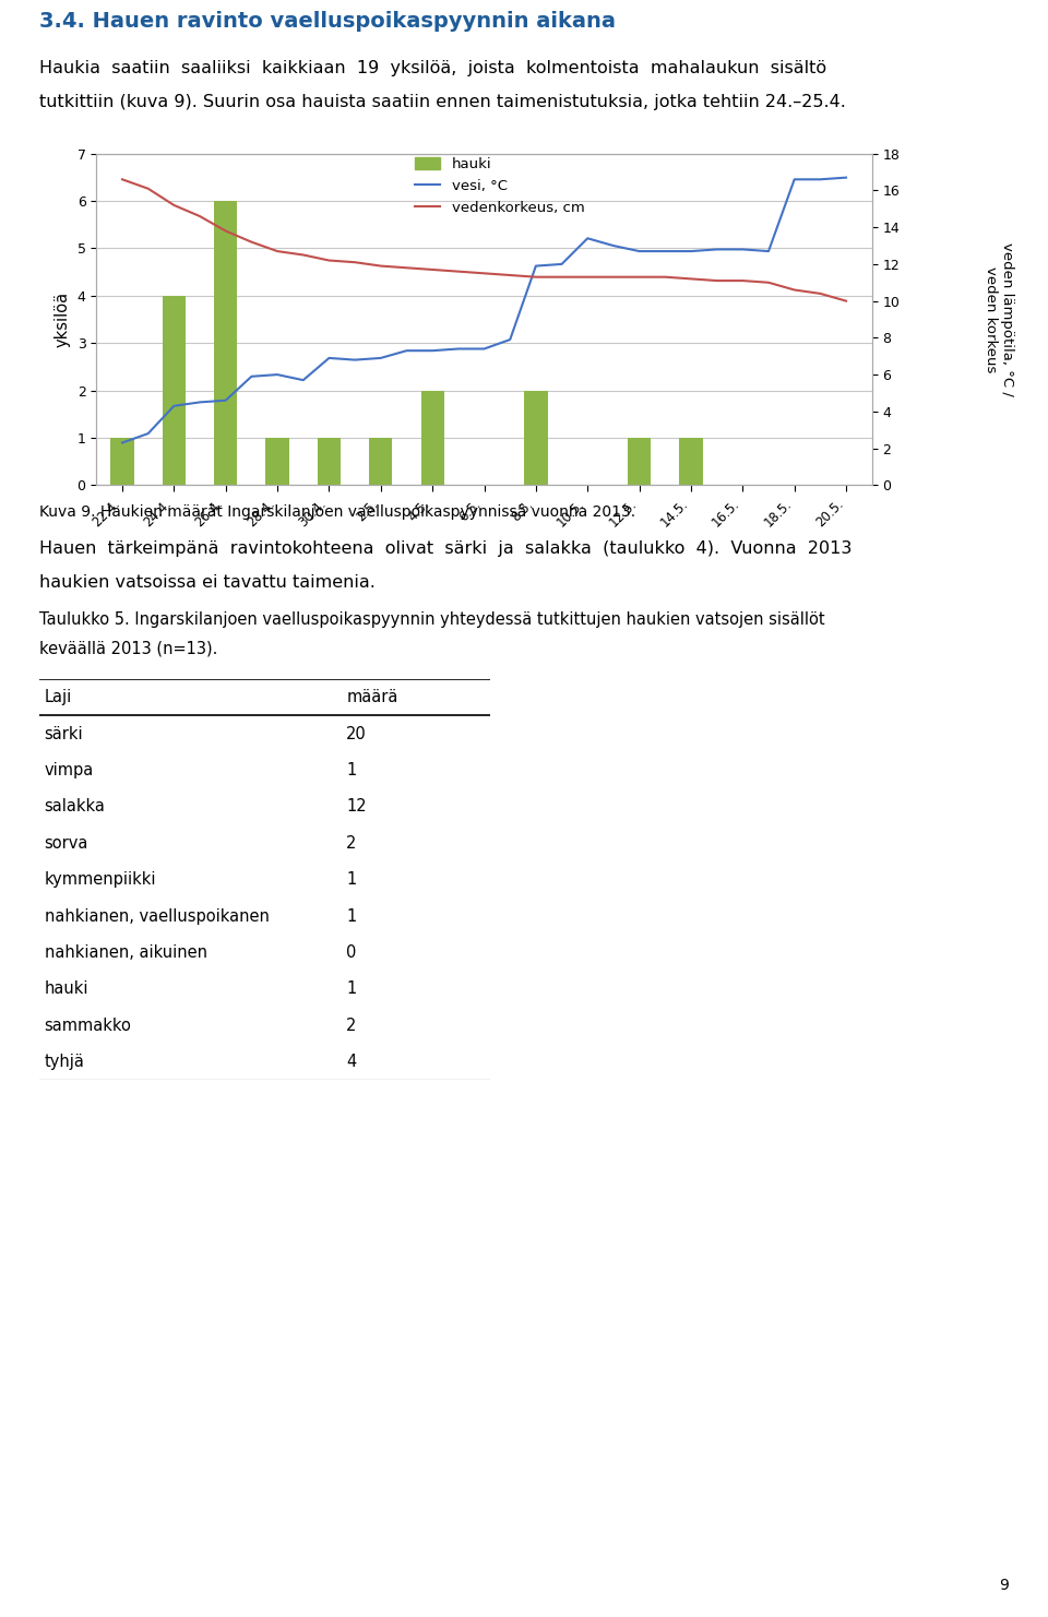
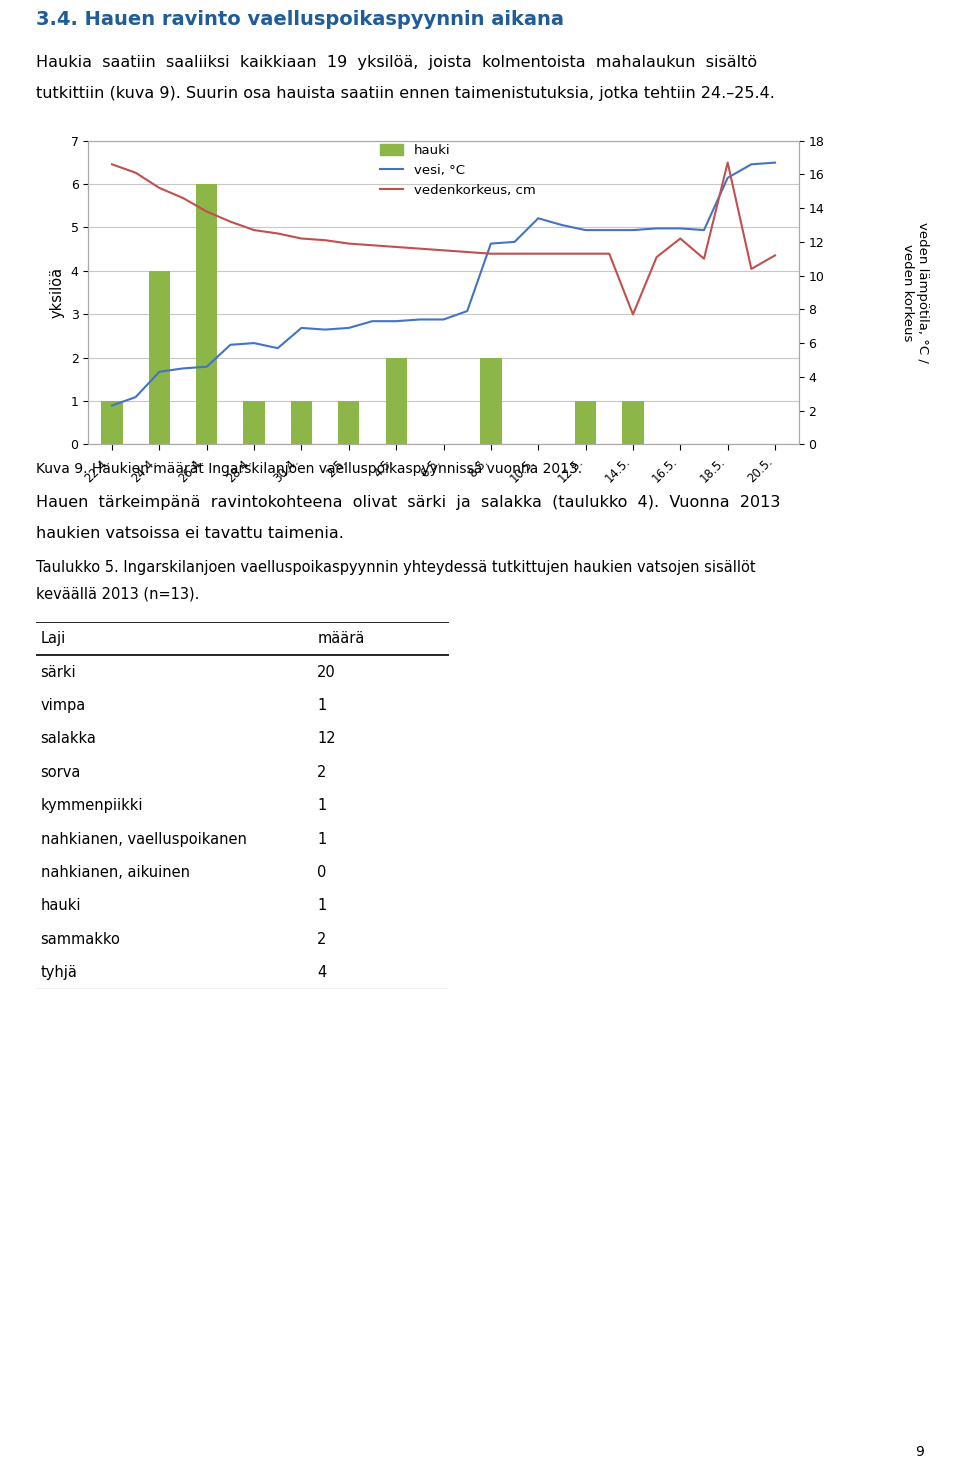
vedenkorkeus, cm/14.5.: 11.2 -> 7.7
vedenkorkeus, cm/16.5.: 11.1 -> 12.2
vesi, °C/18.5.: 16.6 -> 15.8
vedenkorkeus, cm/18.5.: 10.6 -> 16.7
vedenkorkeus, cm/20.5.: 10.0 -> 11.2
